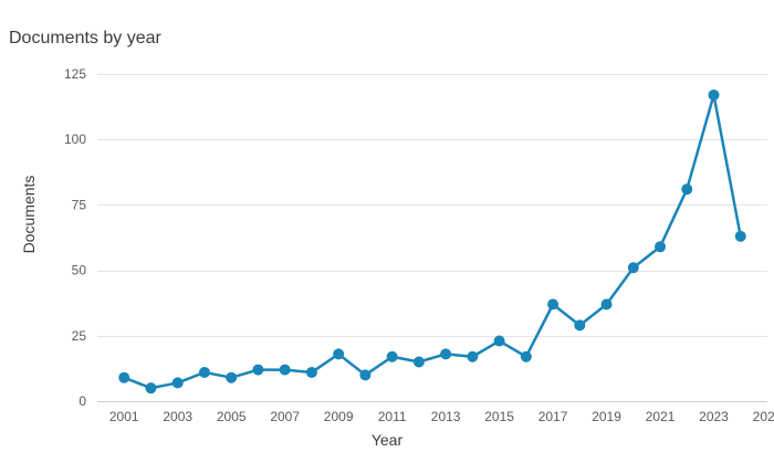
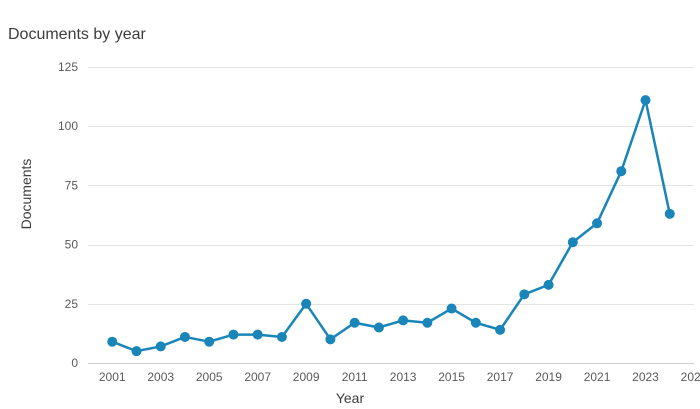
2009: 18 -> 25
2017: 37 -> 14
2019: 37 -> 33
2023: 117 -> 111
